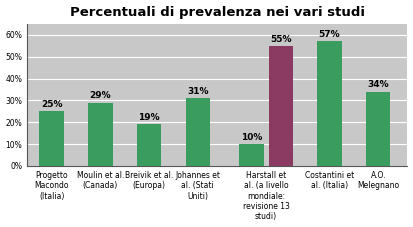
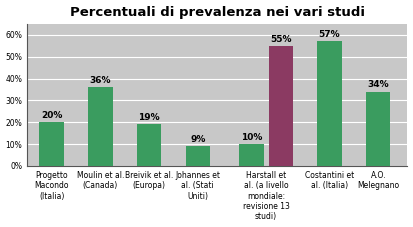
Progetto Macondo (Italia): 25% -> 20%
Moulin et al. (Canada): 29% -> 36%
Johannes et al. (Stati Uniti): 31% -> 9%
